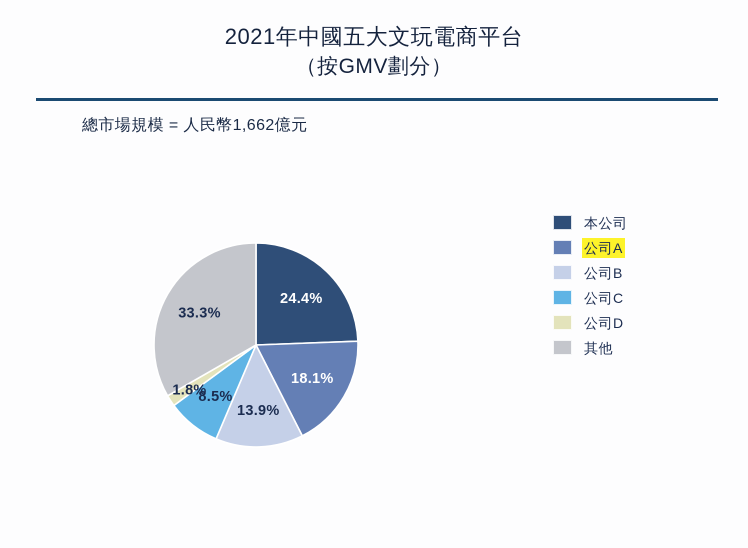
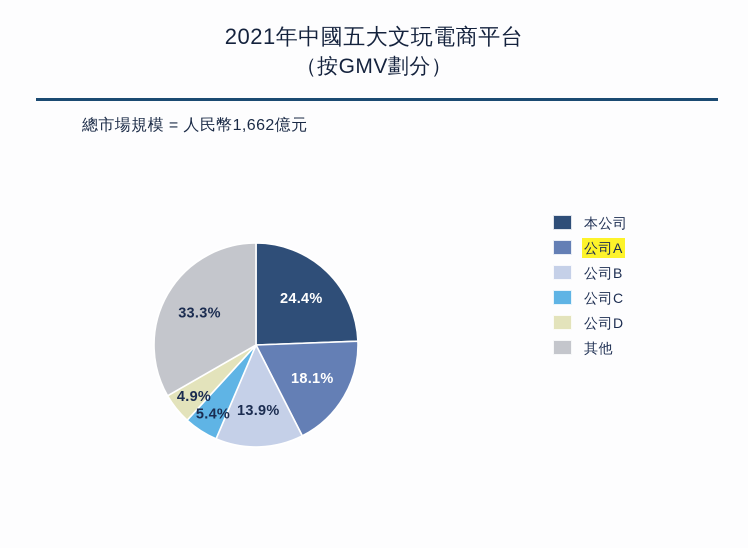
公司C: 8.5% -> 5.4%
公司D: 1.8% -> 4.9%
